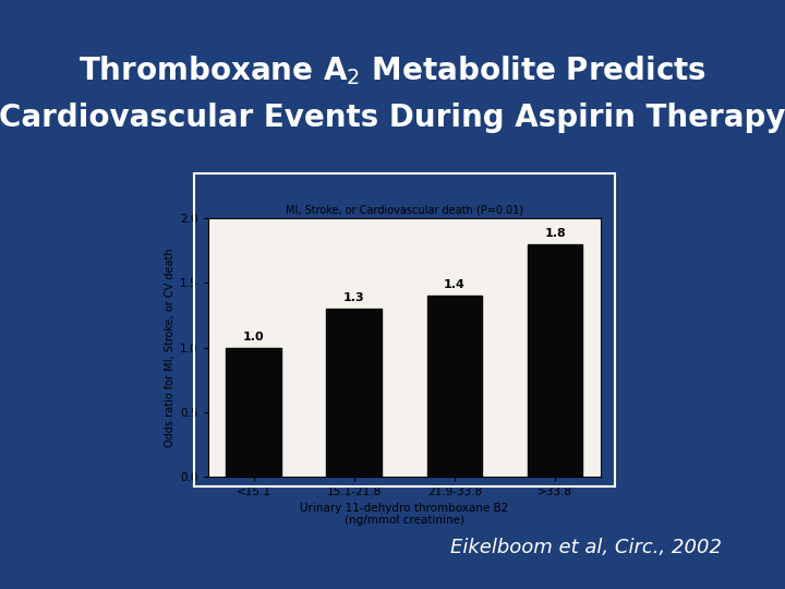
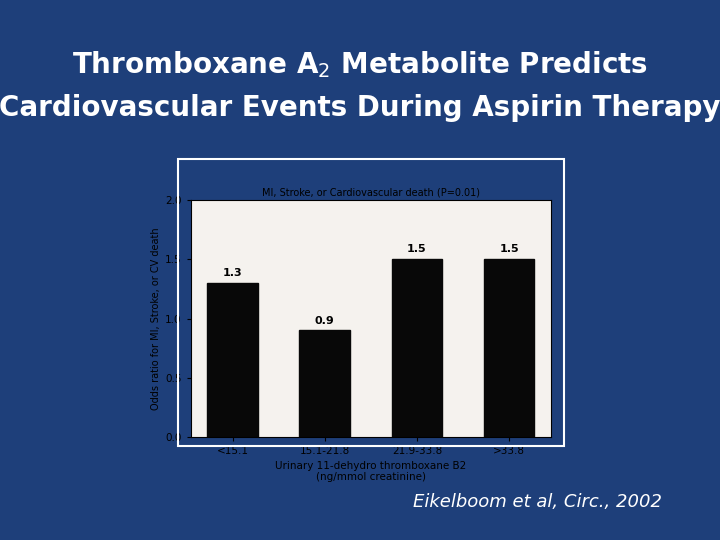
<15.1: 1.0 -> 1.3
15.1-21.8: 1.3 -> 0.9
21.9-33.8: 1.4 -> 1.5
>33.8: 1.8 -> 1.5
